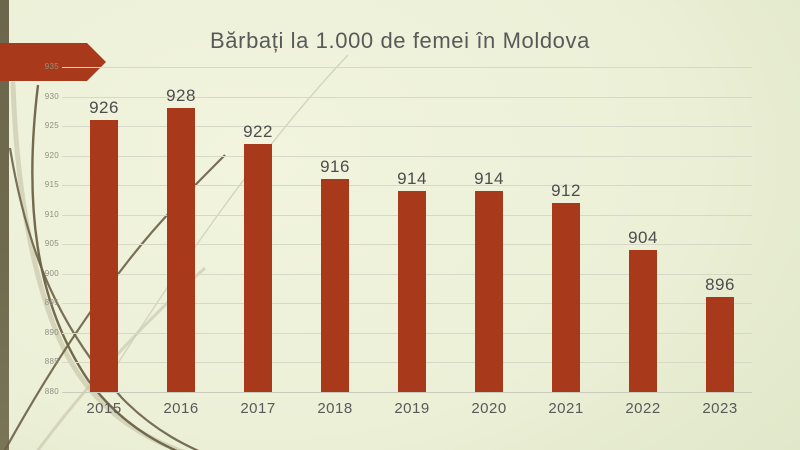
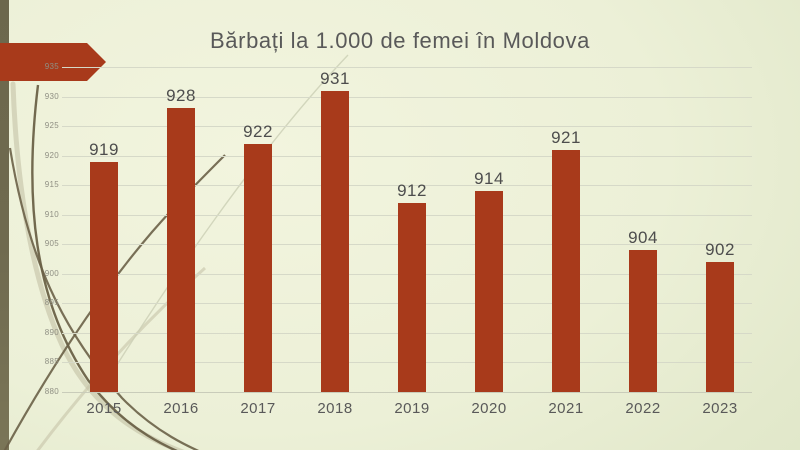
2015: 926 -> 919
2018: 916 -> 931
2019: 914 -> 912
2021: 912 -> 921
2023: 896 -> 902
